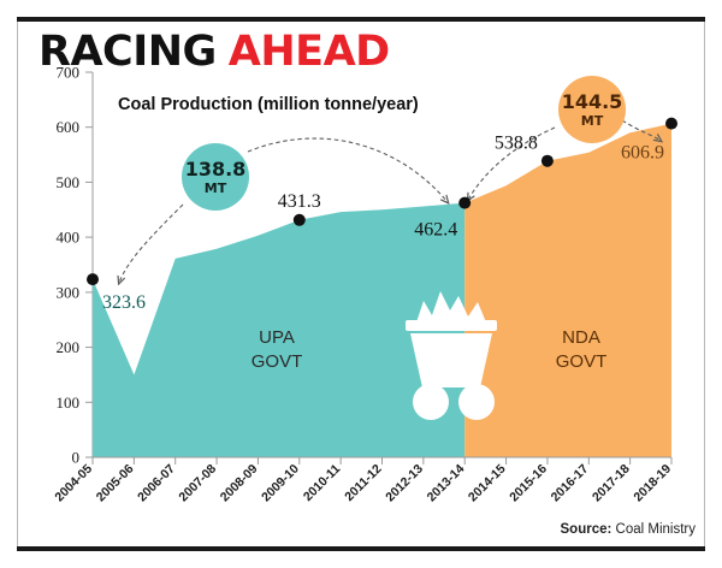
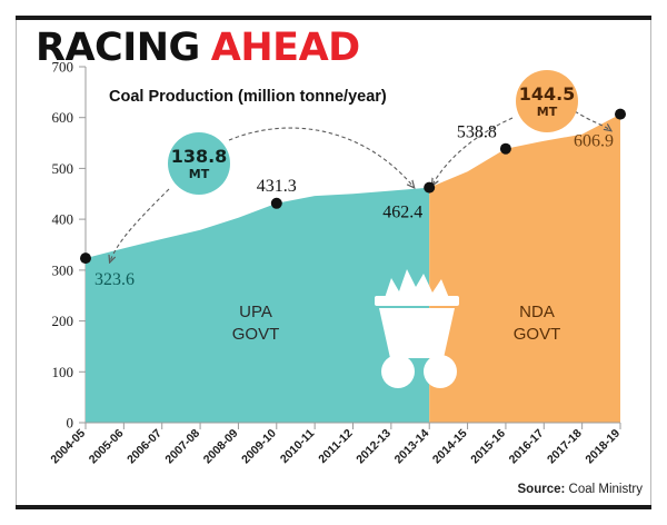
2005-06: 150 -> 340
2017-18: 590 -> 570
